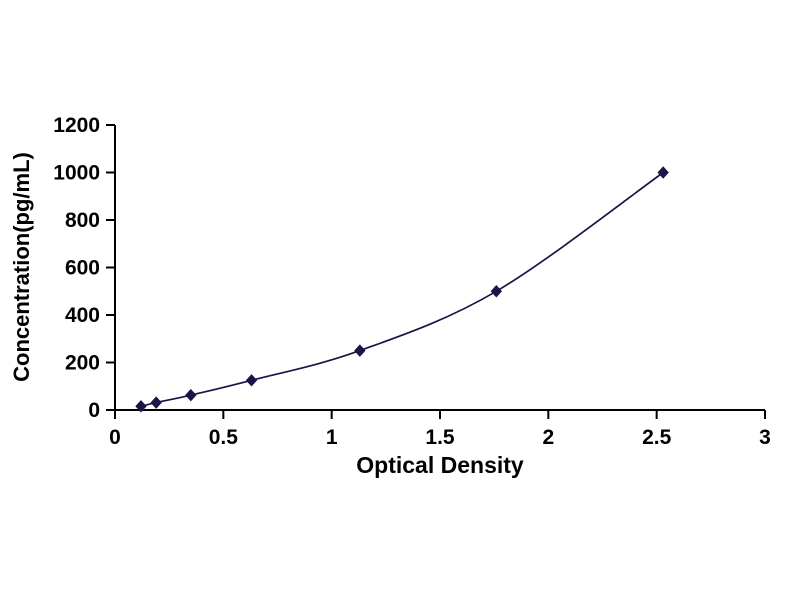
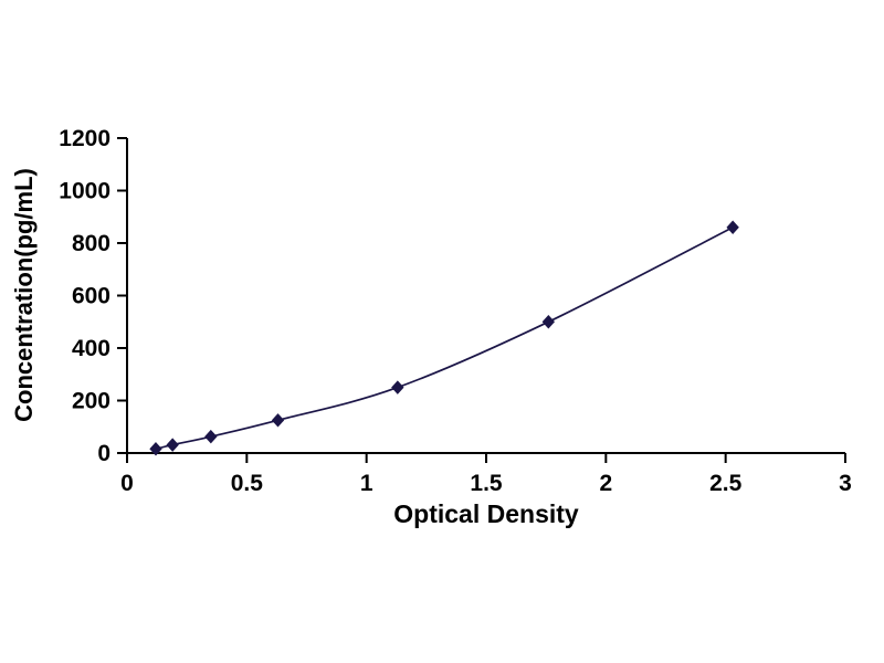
2.53: 1000 -> 860
